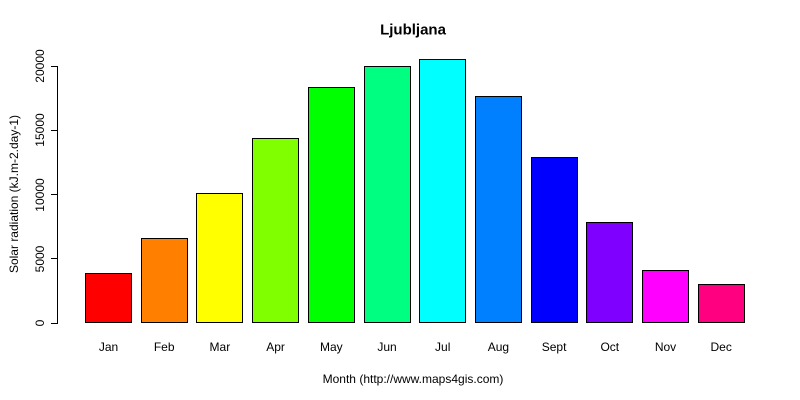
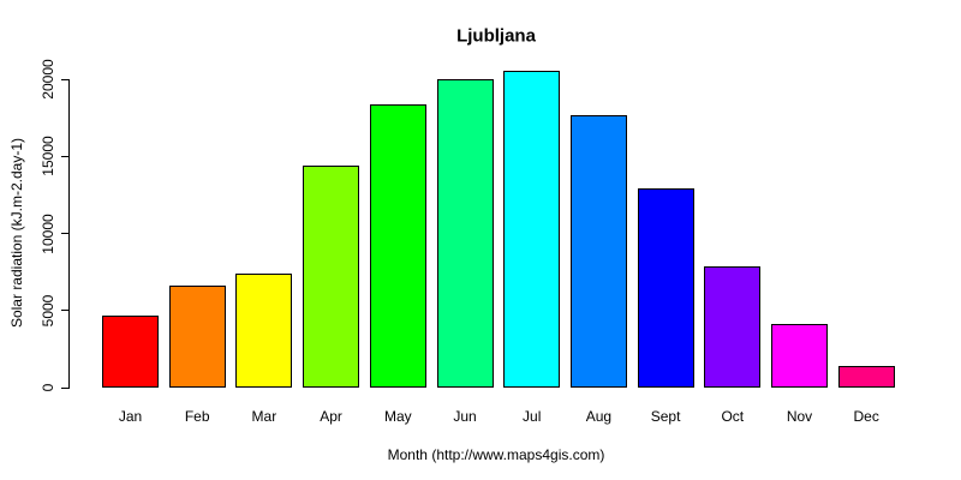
Jan: 3900 -> 4700
Mar: 10200 -> 7400
Dec: 3000 -> 1400
